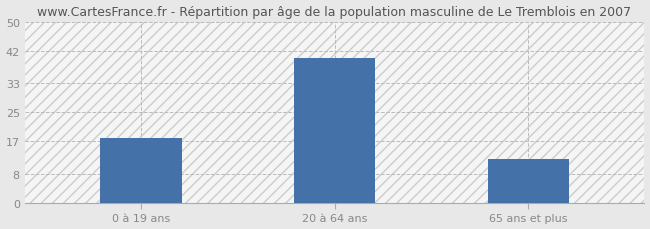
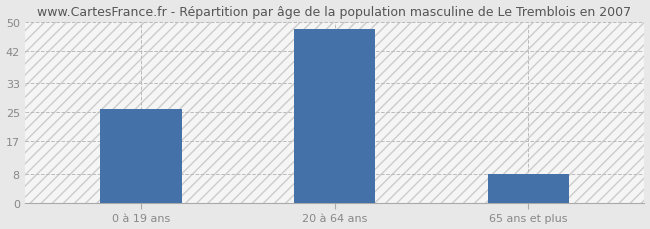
0 à 19 ans: 18 -> 26
20 à 64 ans: 40 -> 48
65 ans et plus: 12 -> 8
